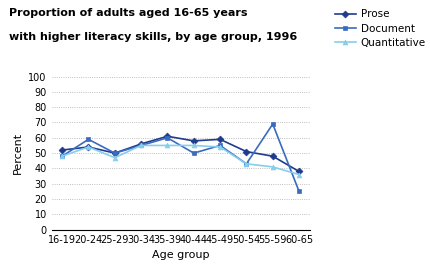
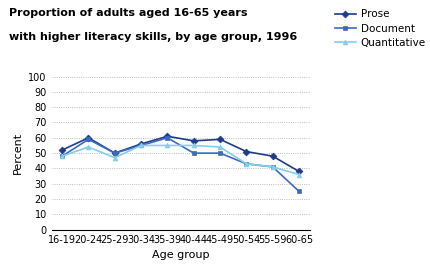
Prose/20-24: 54 -> 60
Document/45-49: 55 -> 50
Document/55-59: 69 -> 41
